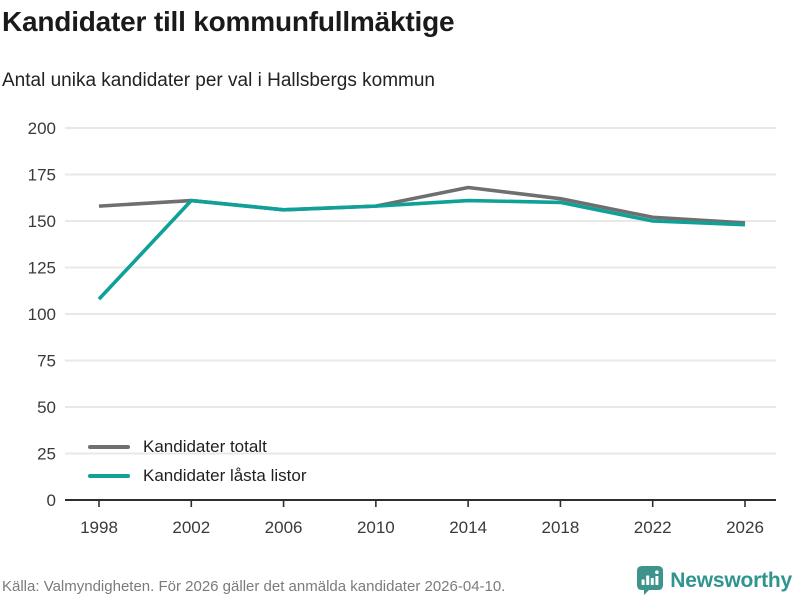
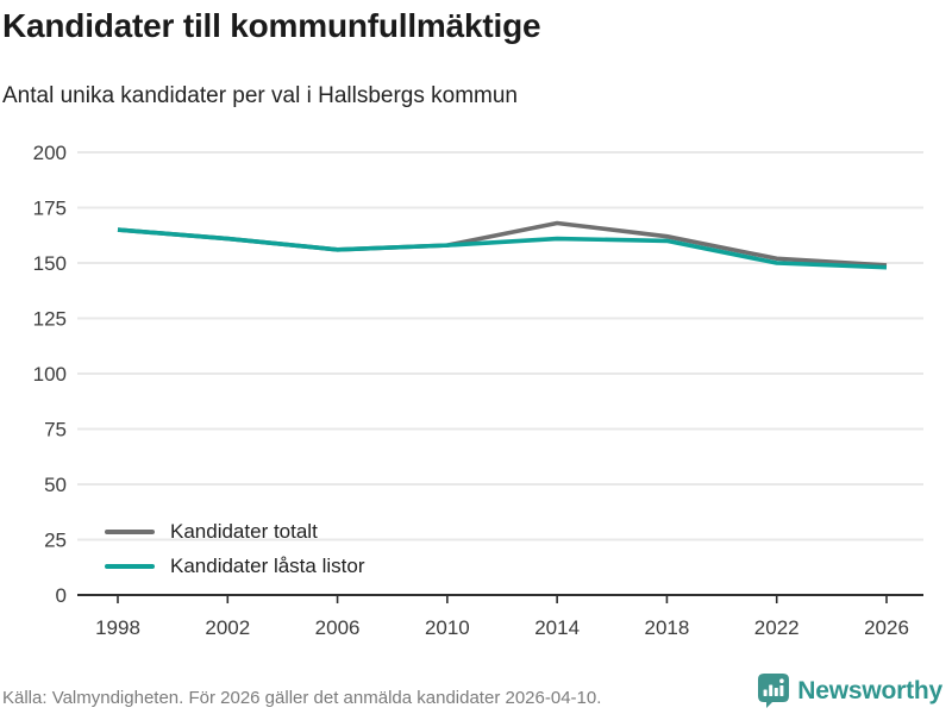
Kandidater totalt/1998: 158 -> 165
Kandidater låsta listor/1998: 108 -> 165
